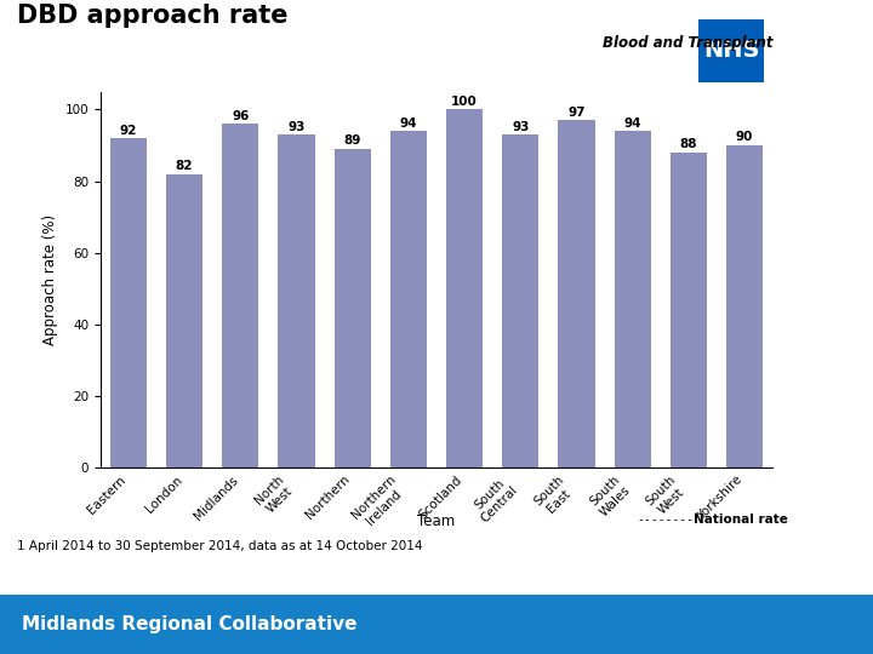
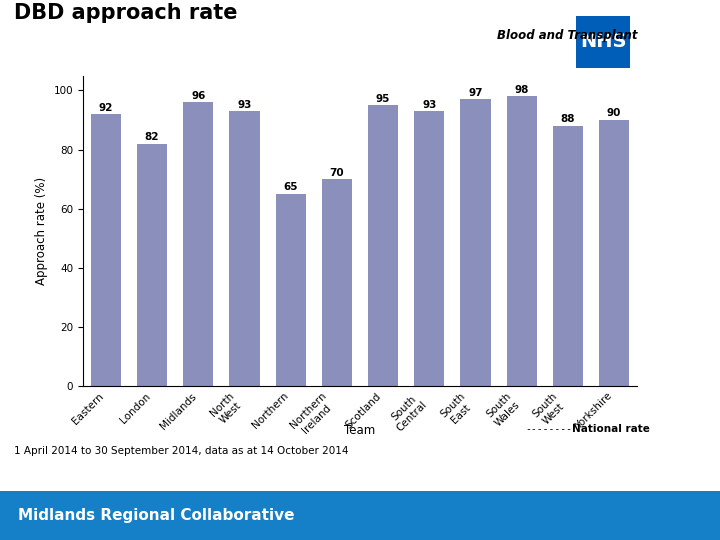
Northern: 89 -> 65
Northern Ireland: 94 -> 70
Scotland: 100 -> 95
South Wales: 94 -> 98
